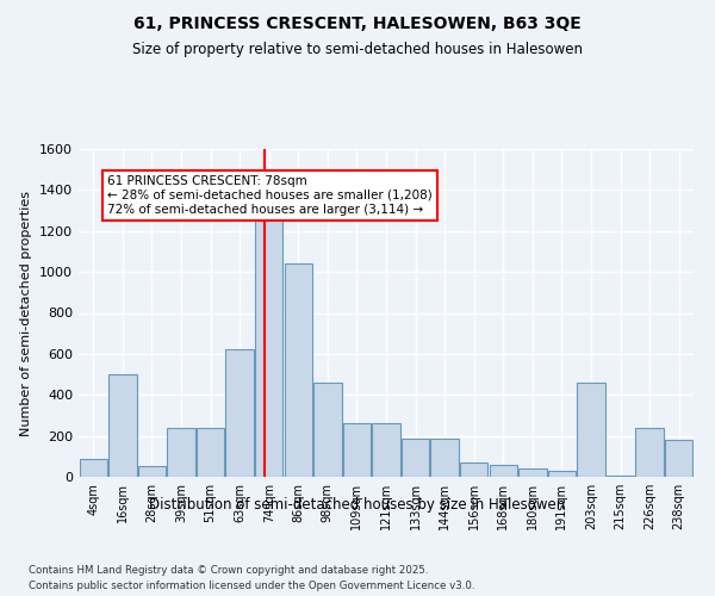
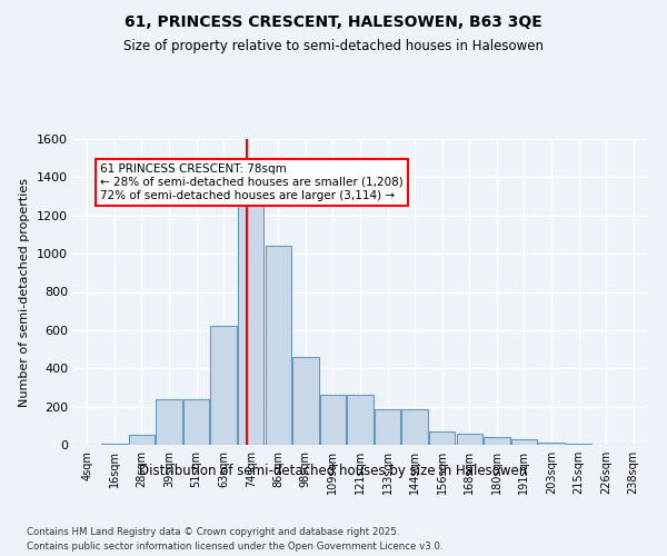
4sqm: 90 -> 0
16sqm: 500 -> 0
203sqm: 460 -> 10
226sqm: 240 -> 0
238sqm: 180 -> 0
